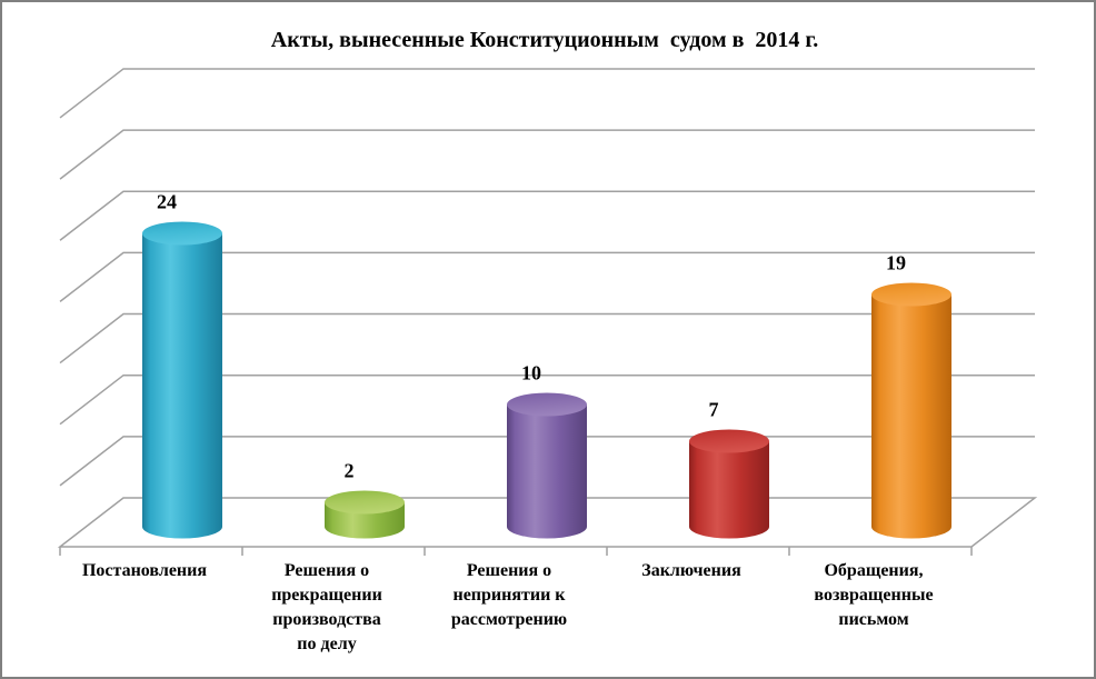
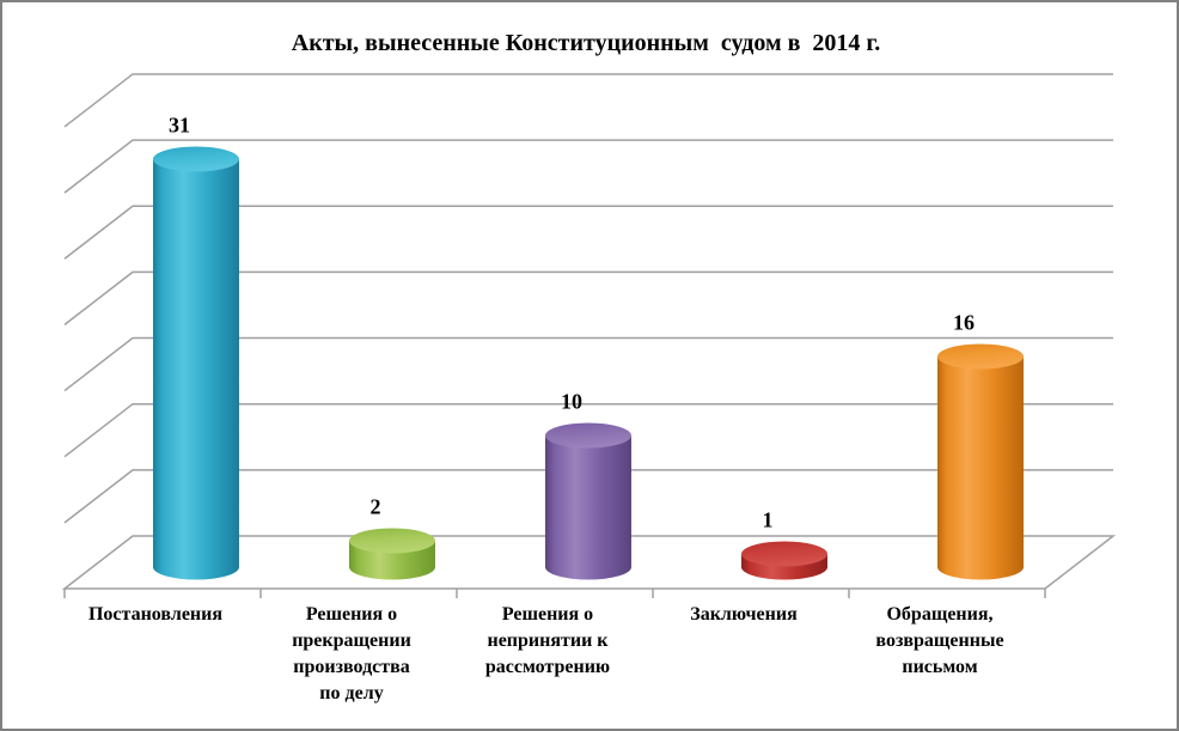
Постановления: 24 -> 31
Заключения: 7 -> 1
Обращения, возвращенные письмом: 19 -> 16
